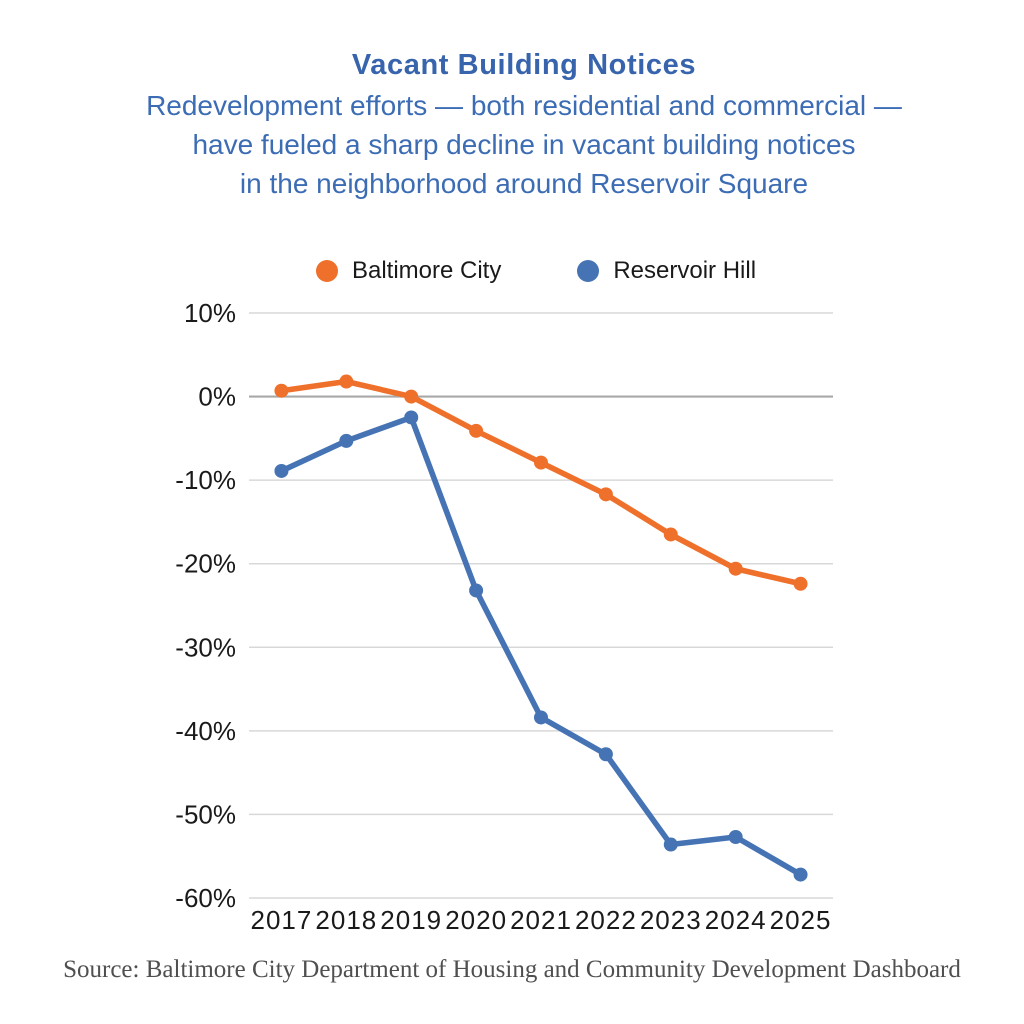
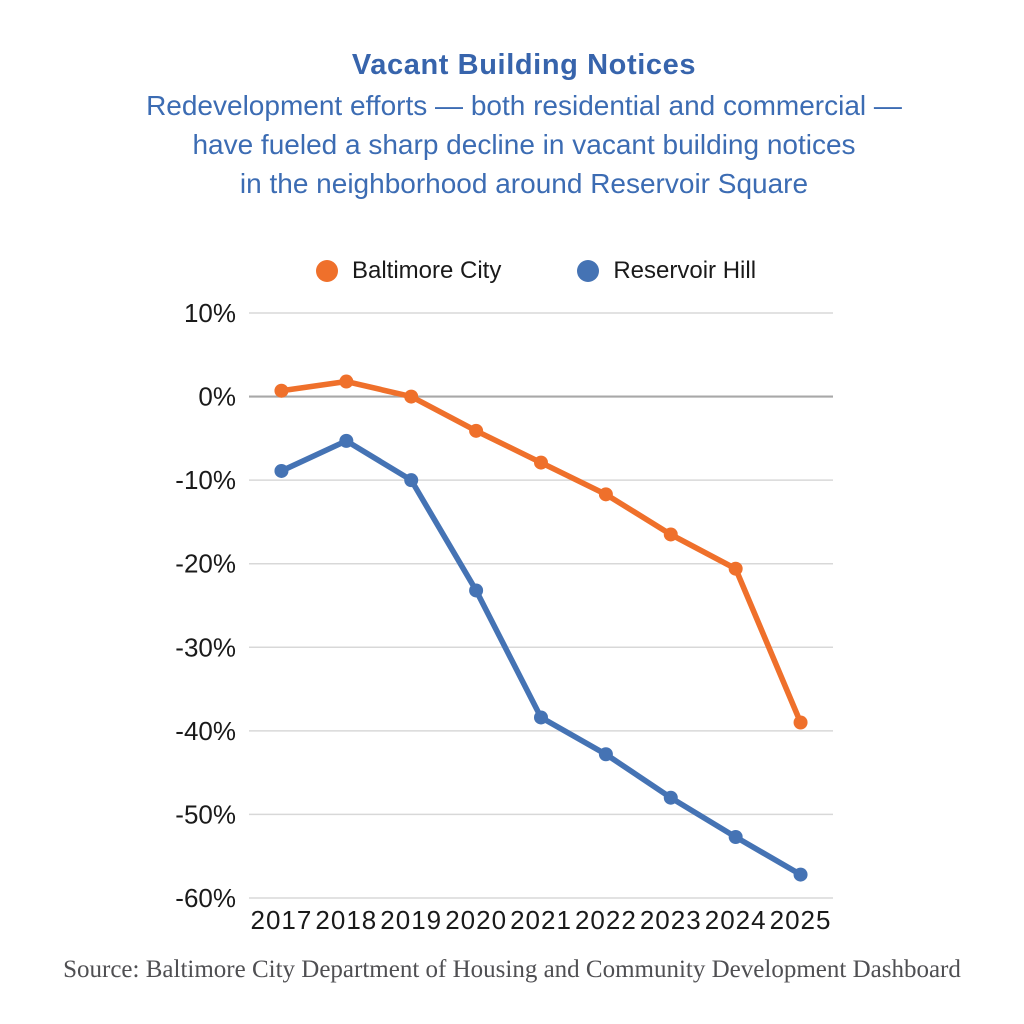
Reservoir Hill/2019: -2% -> -10%
Reservoir Hill/2023: -54% -> -48%
Baltimore City/2025: -22% -> -39%
